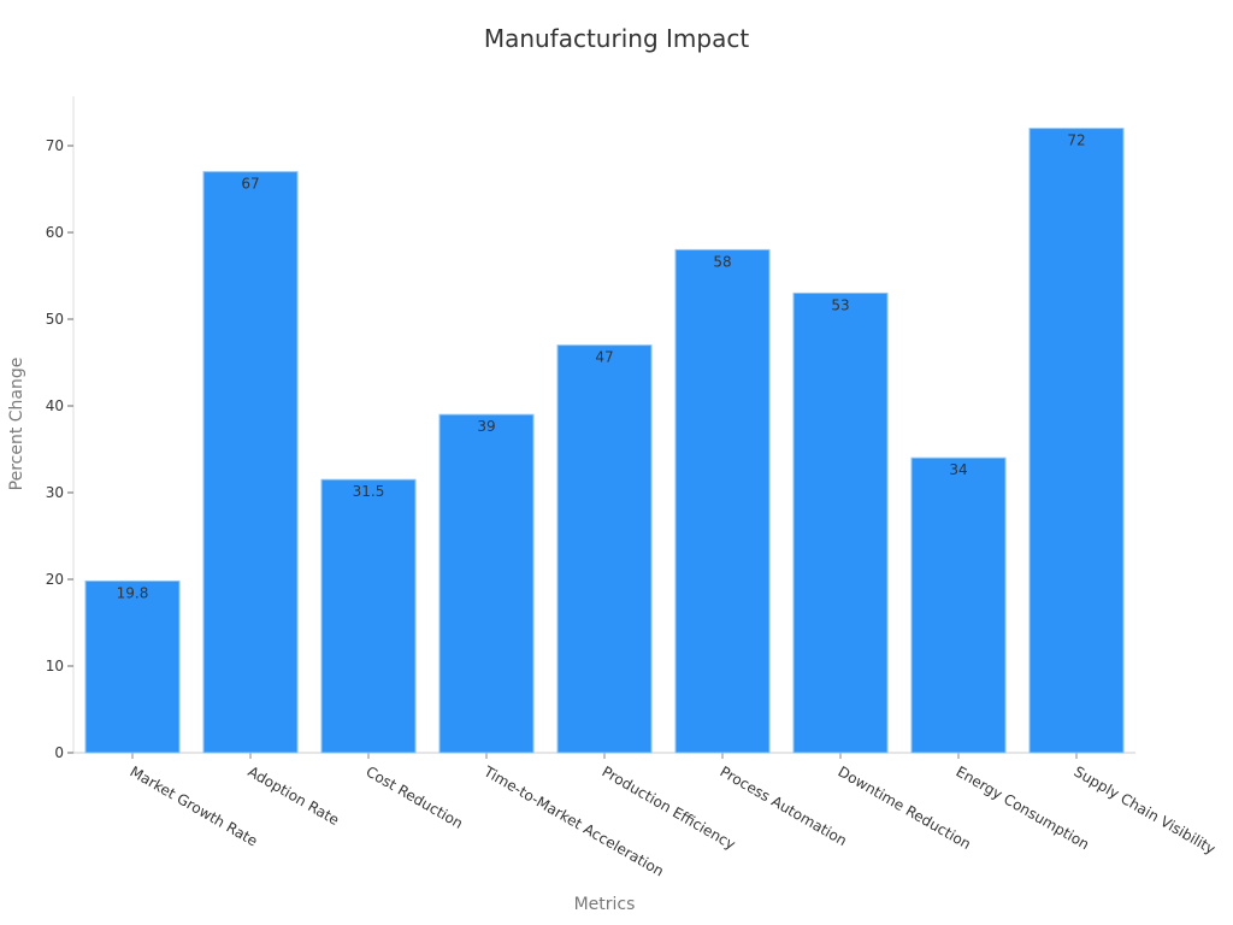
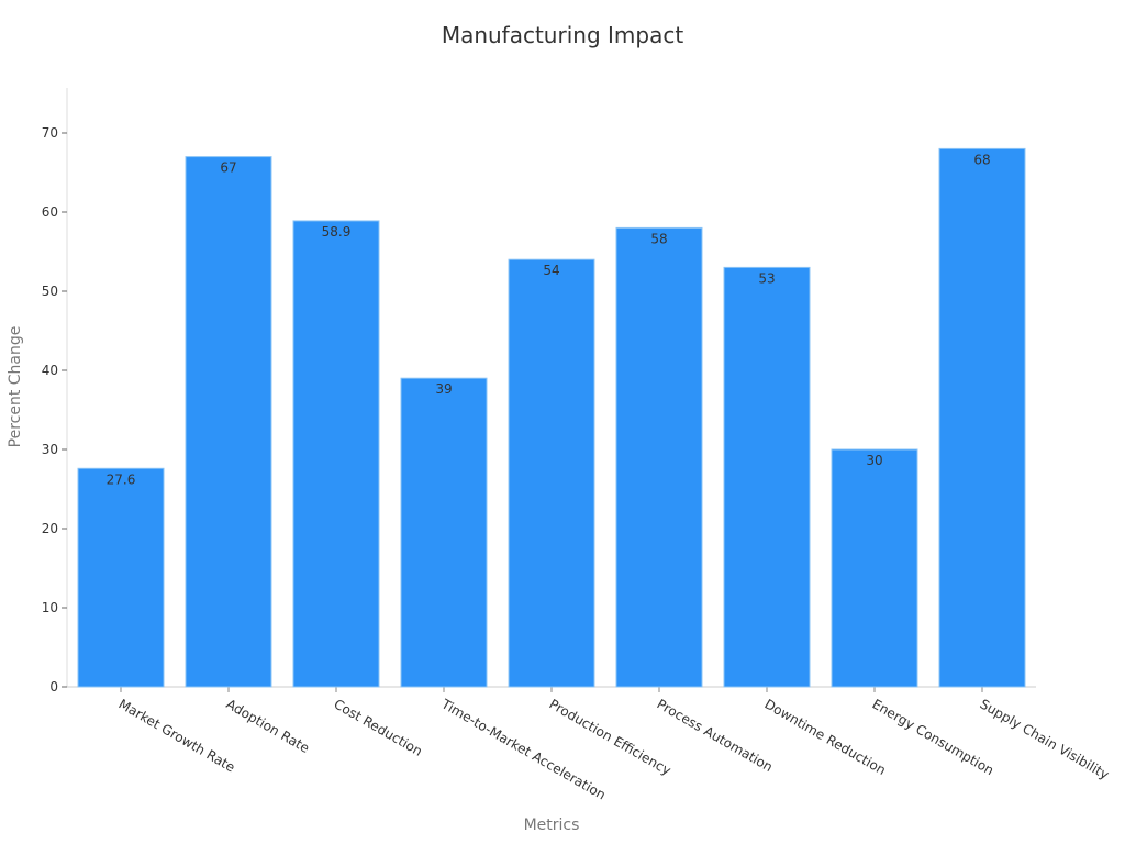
Market Growth Rate: 19.8 -> 27.6
Cost Reduction: 31.5 -> 58.9
Production Efficiency: 47 -> 54
Energy Consumption: 34 -> 30
Supply Chain Visibility: 72 -> 68
